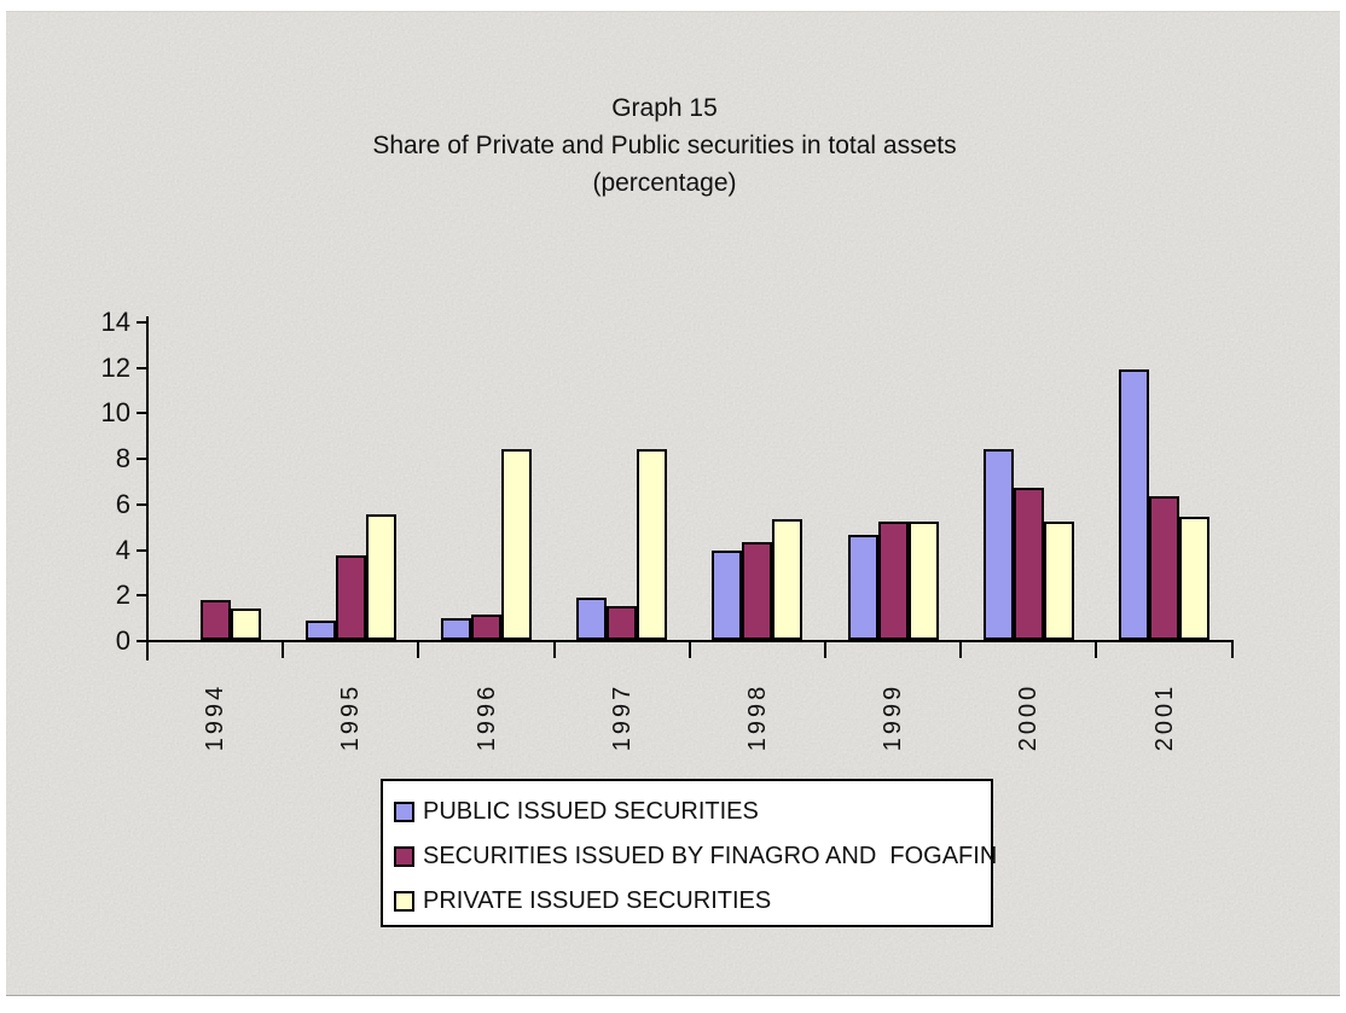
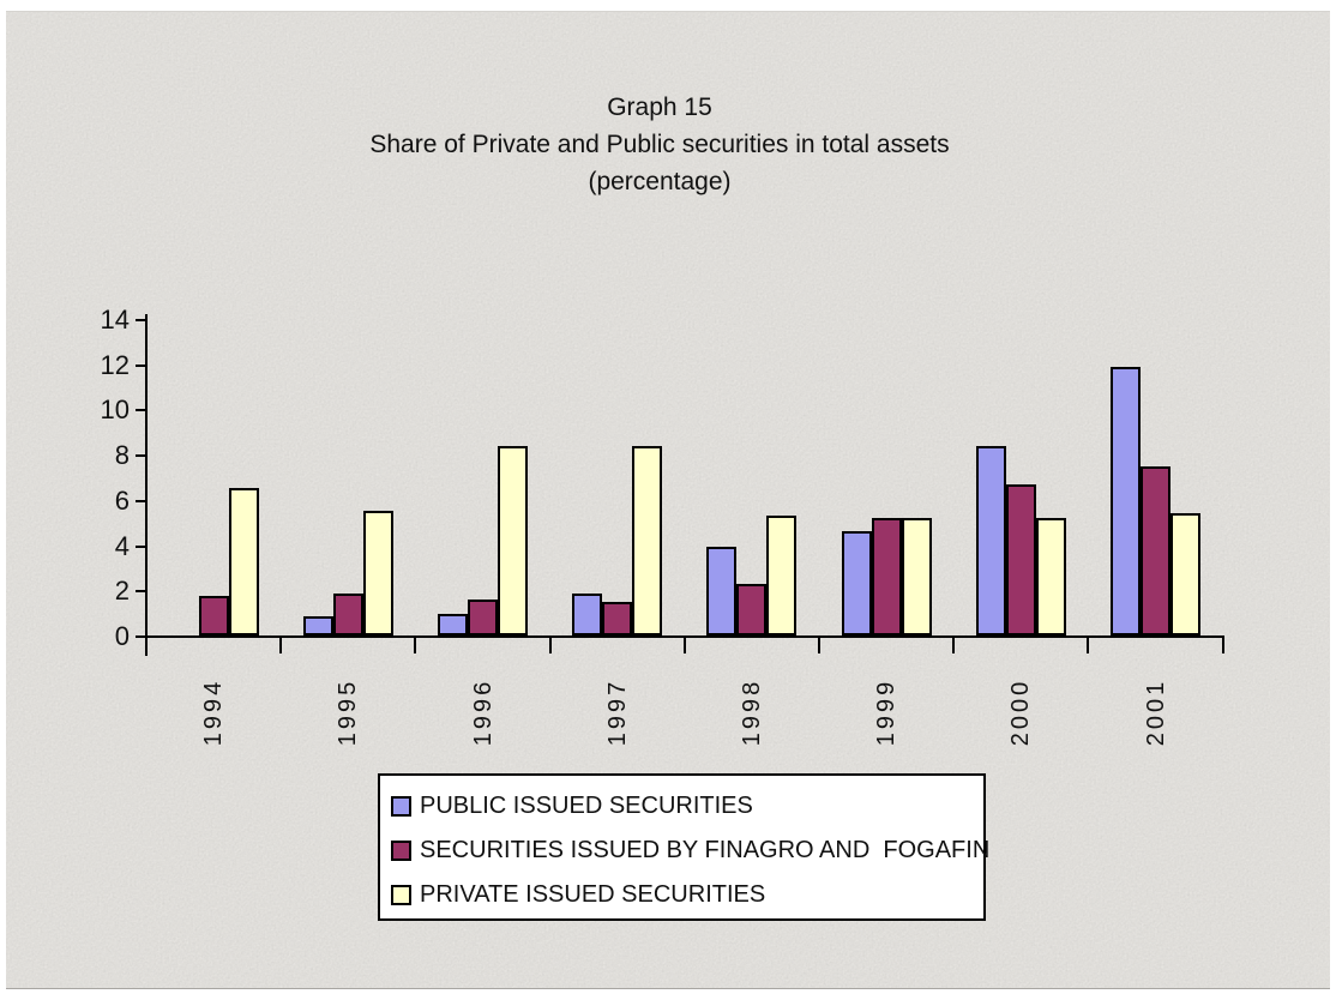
PRIVATE ISSUED SECURITIES/1994: 1.4 -> 6.5
SECURITIES ISSUED BY FINAGRO AND FOGAFIN/1995: 3.7 -> 1.9
SECURITIES ISSUED BY FINAGRO AND FOGAFIN/1996: 1.1 -> 1.6
SECURITIES ISSUED BY FINAGRO AND FOGAFIN/1998: 4.3 -> 2.3
SECURITIES ISSUED BY FINAGRO AND FOGAFIN/2001: 6.3 -> 7.5
